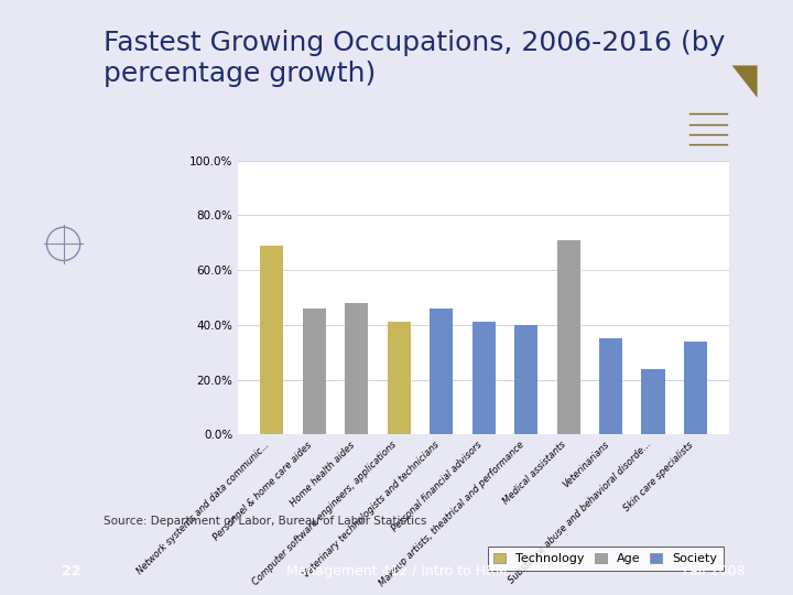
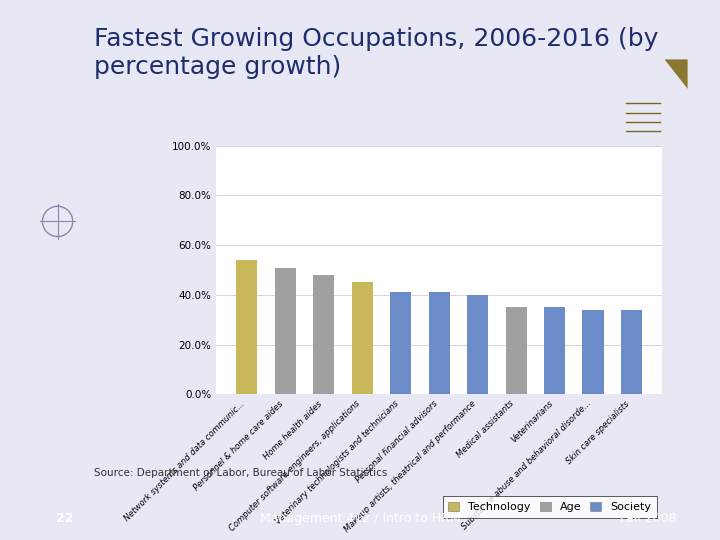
Network systems and data communic...: 69% -> 54%
Personnel & home care aides: 46% -> 51%
Computer software engineers, applications: 41% -> 45%
Veterinary technologists and technicians: 46% -> 41%
Medical assistants: 71% -> 35%
Substance abuse and behavioral disorde...: 24% -> 34%
